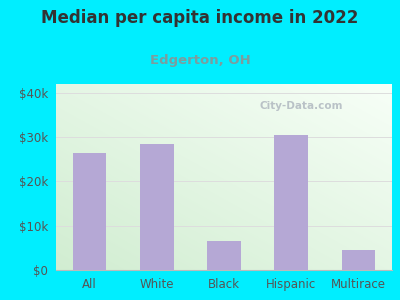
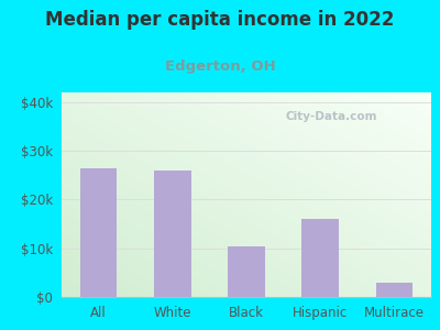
White: $28.5k -> $26.0k
Black: $6.5k -> $10.5k
Hispanic: $30.5k -> $16.0k
Multirace: $4.5k -> $3.0k
